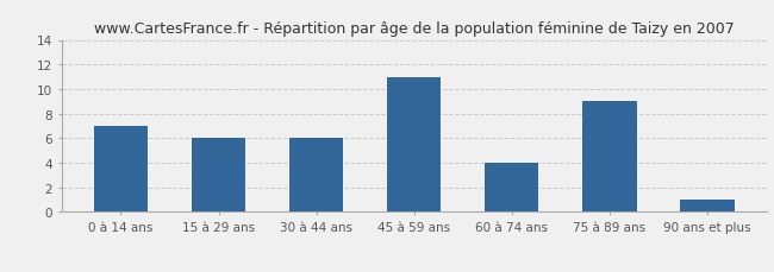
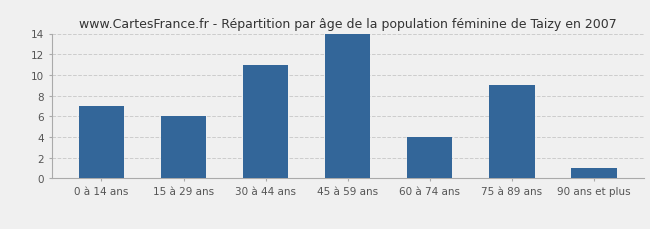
30 à 44 ans: 6 -> 11
45 à 59 ans: 11 -> 14
